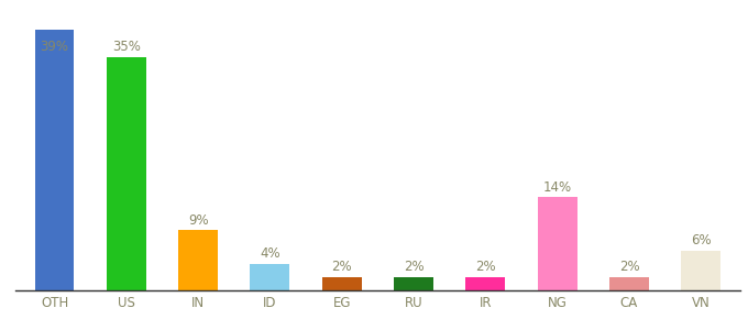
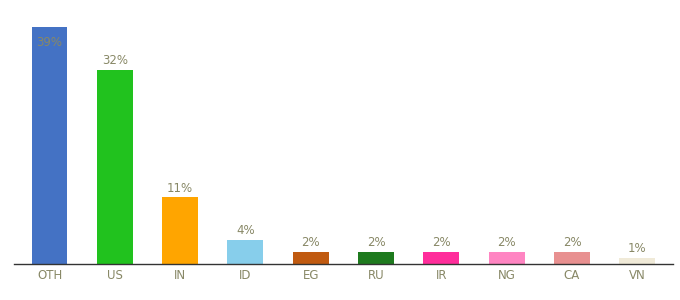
US: 35% -> 32%
IN: 9% -> 11%
NG: 14% -> 2%
VN: 6% -> 1%
